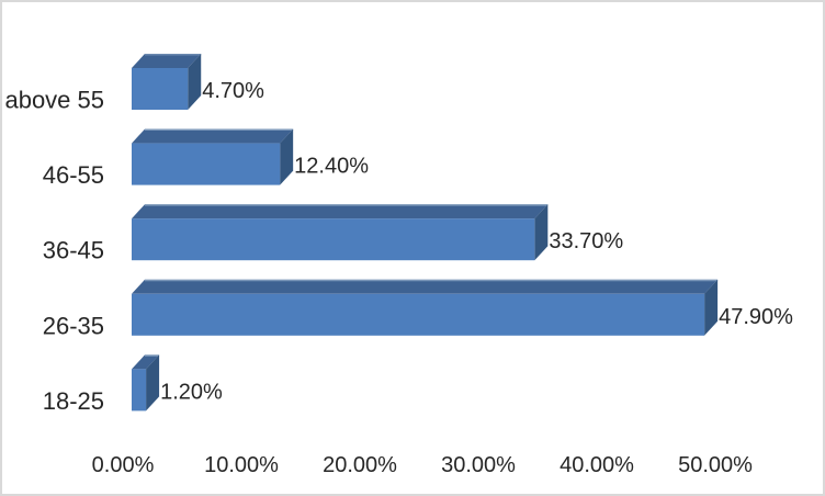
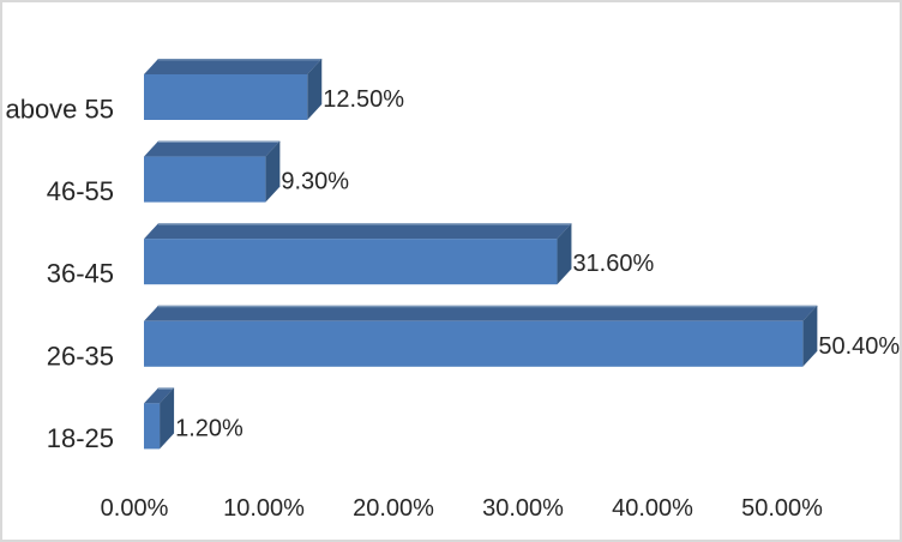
above 55: 4.70% -> 12.50%
46-55: 12.40% -> 9.30%
36-45: 33.70% -> 31.60%
26-35: 47.90% -> 50.40%
